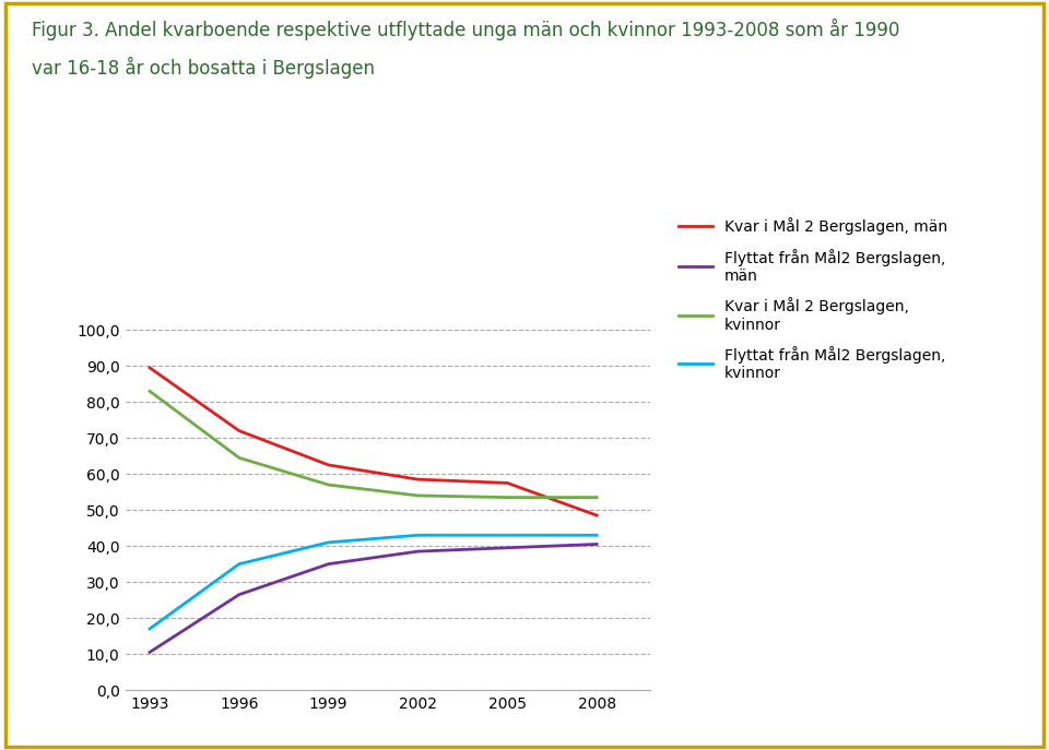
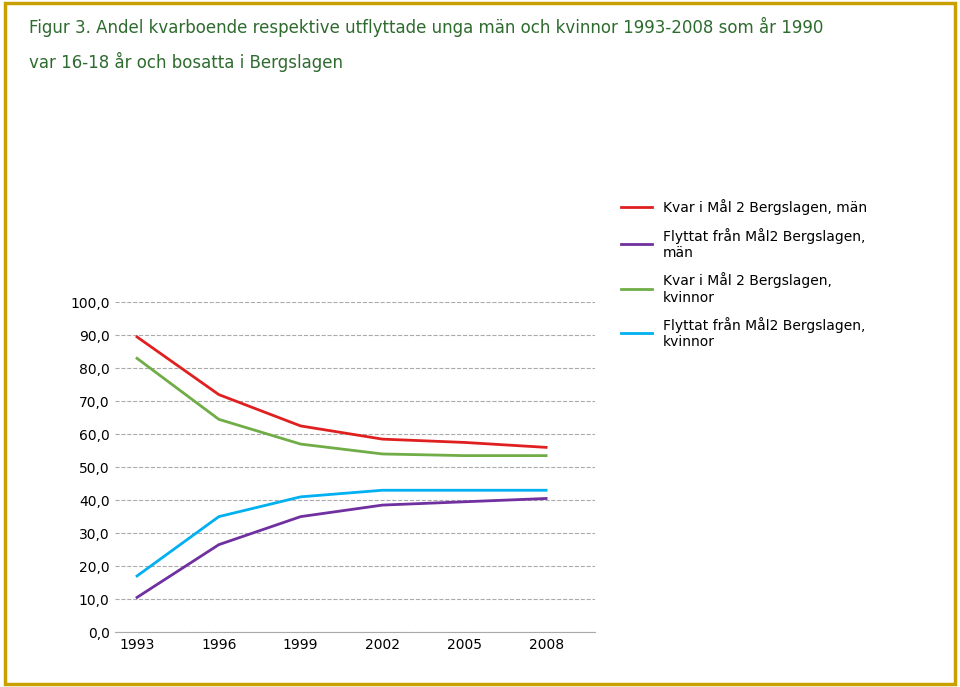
Kvar i Mål 2 Bergslagen, män/2008: 48,5 -> 56,0
